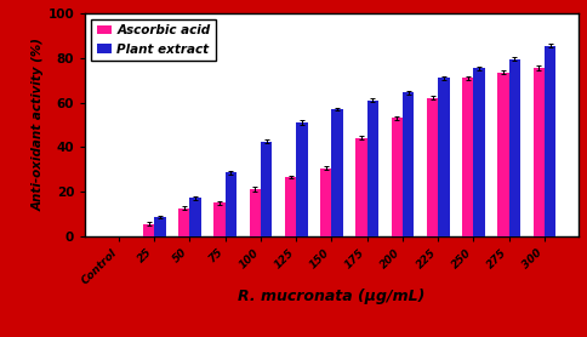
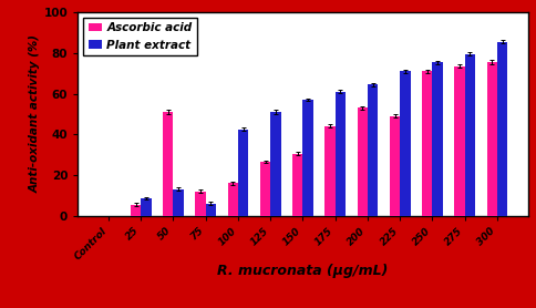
Ascorbic acid/50: 12 -> 51
Plant extract/50: 17 -> 13
Ascorbic acid/75: 15 -> 12
Plant extract/75: 28 -> 6
Ascorbic acid/100: 21 -> 16
Ascorbic acid/225: 62 -> 49
